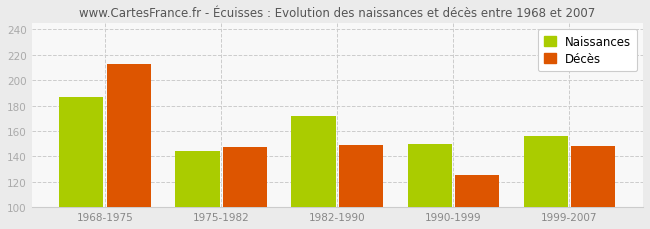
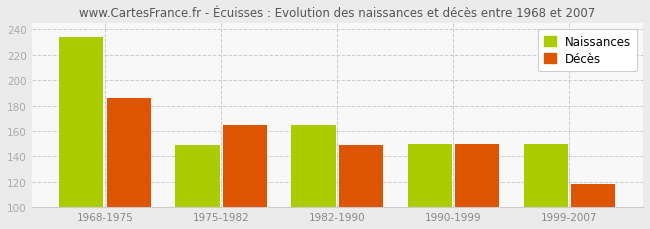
Naissances/1968-1975: 187 -> 234
Décès/1968-1975: 213 -> 186
Naissances/1975-1982: 144 -> 149
Décès/1975-1982: 147 -> 165
Naissances/1982-1990: 172 -> 165
Décès/1990-1999: 125 -> 150
Naissances/1999-2007: 156 -> 150
Décès/1999-2007: 148 -> 118
